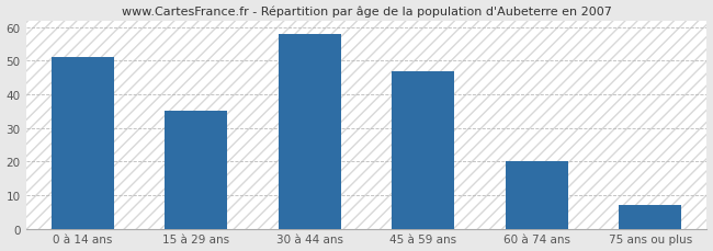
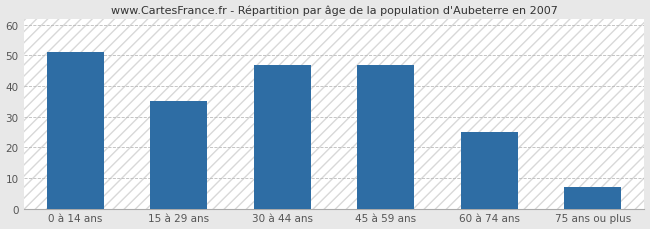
30 à 44 ans: 58 -> 47
60 à 74 ans: 20 -> 25
